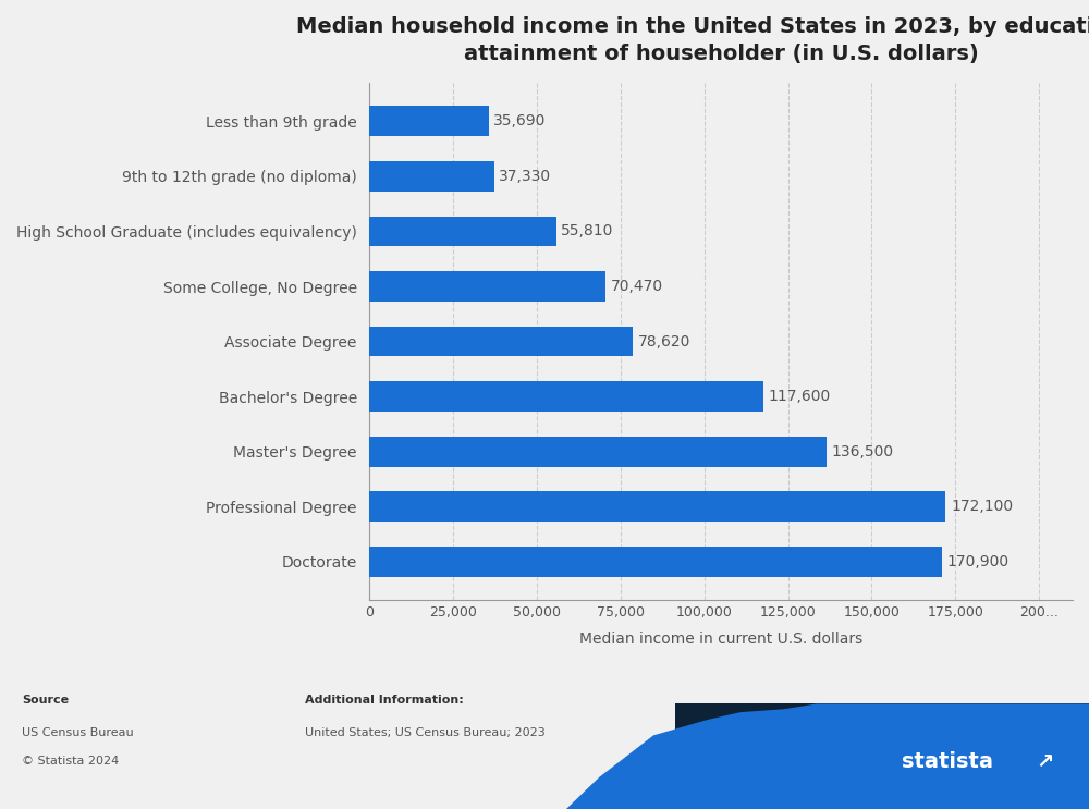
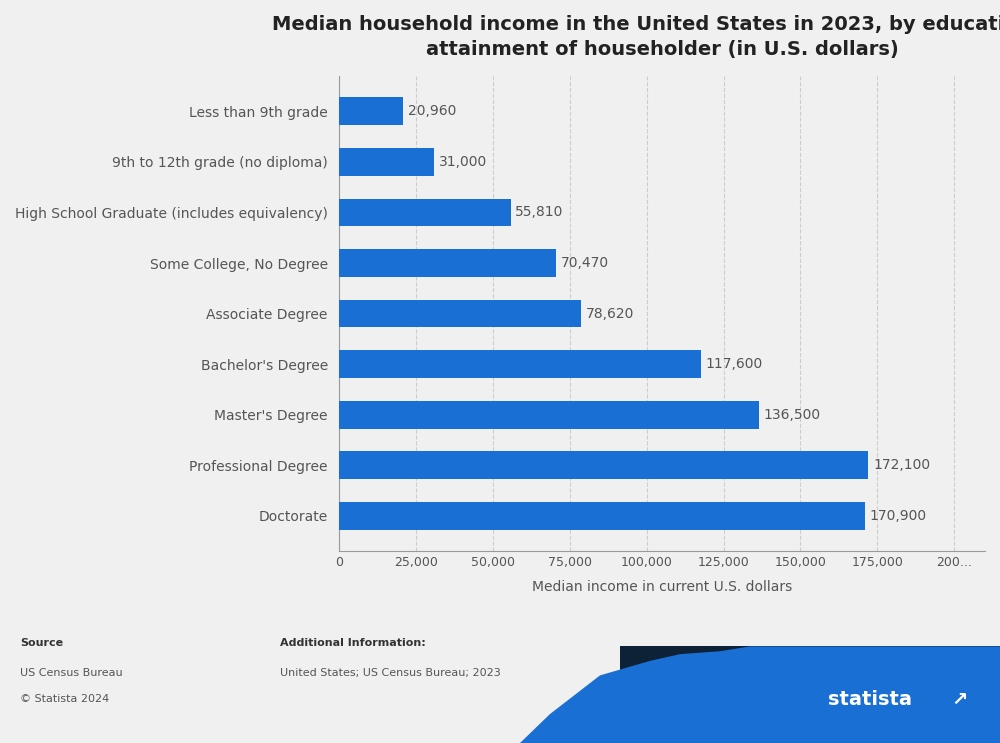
Less than 9th grade: 35,690 -> 20,960
9th to 12th grade (no diploma): 37,330 -> 31,000
